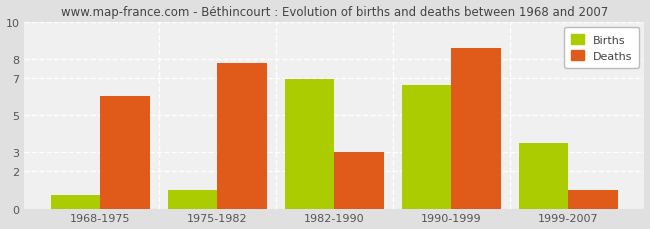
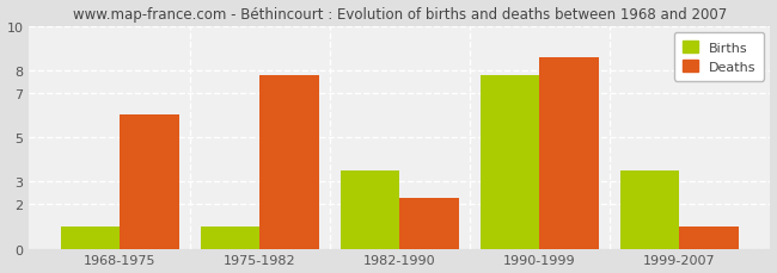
Births/1968-1975: 0.7 -> 1.0
Births/1982-1990: 6.9 -> 3.5
Deaths/1982-1990: 3.0 -> 2.3
Births/1990-1999: 6.6 -> 7.8
